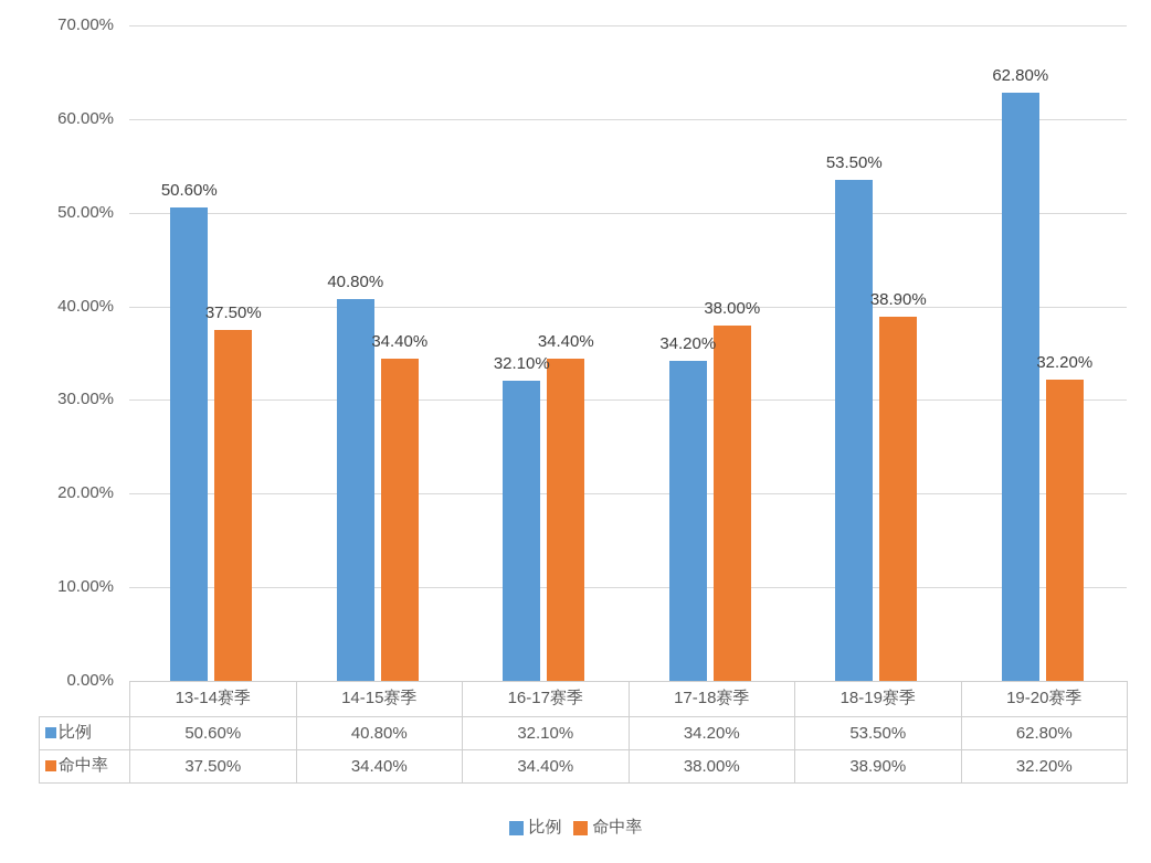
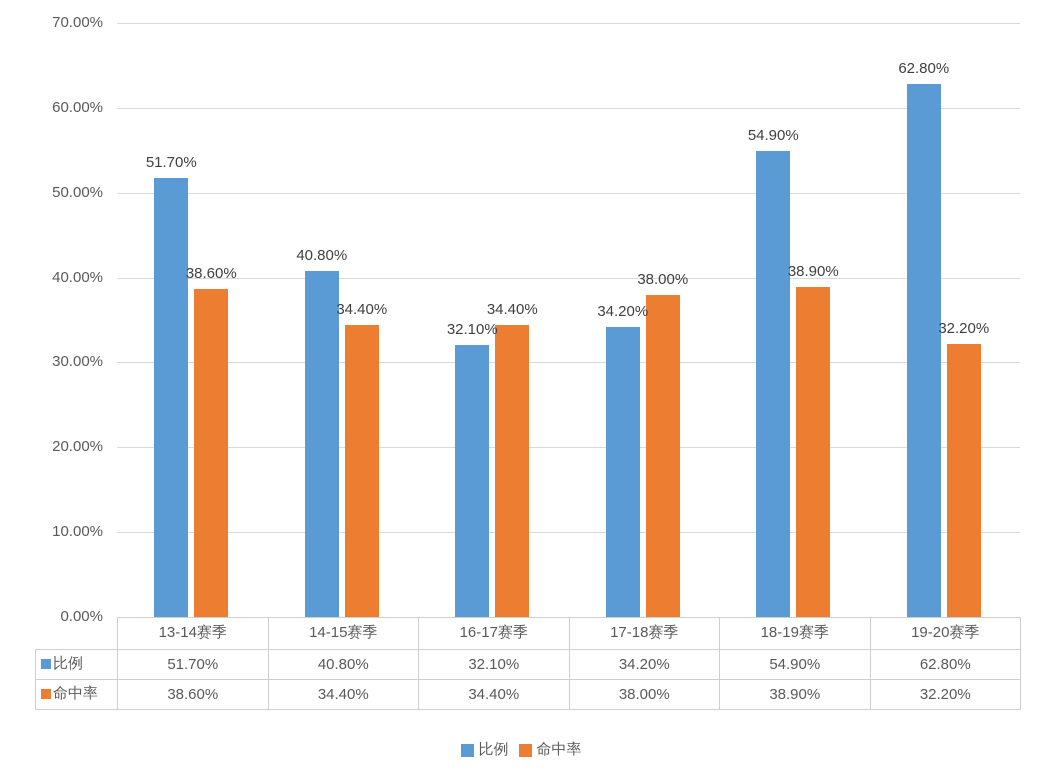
比例/13-14赛季: 50.60% -> 51.70%
命中率/13-14赛季: 37.50% -> 38.60%
比例/18-19赛季: 53.50% -> 54.90%
